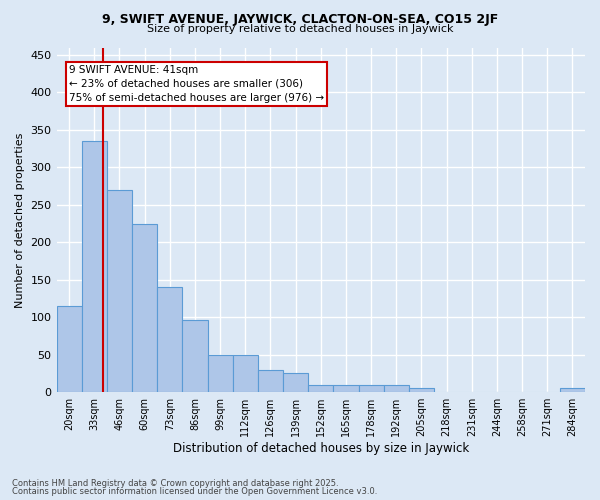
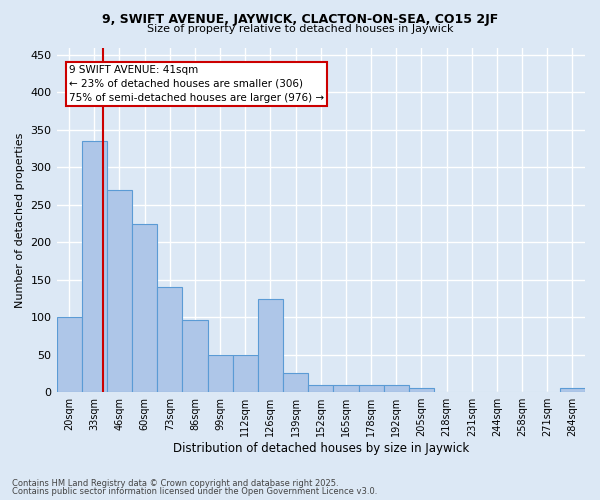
20sqm: 115 -> 100
126sqm: 30 -> 124
